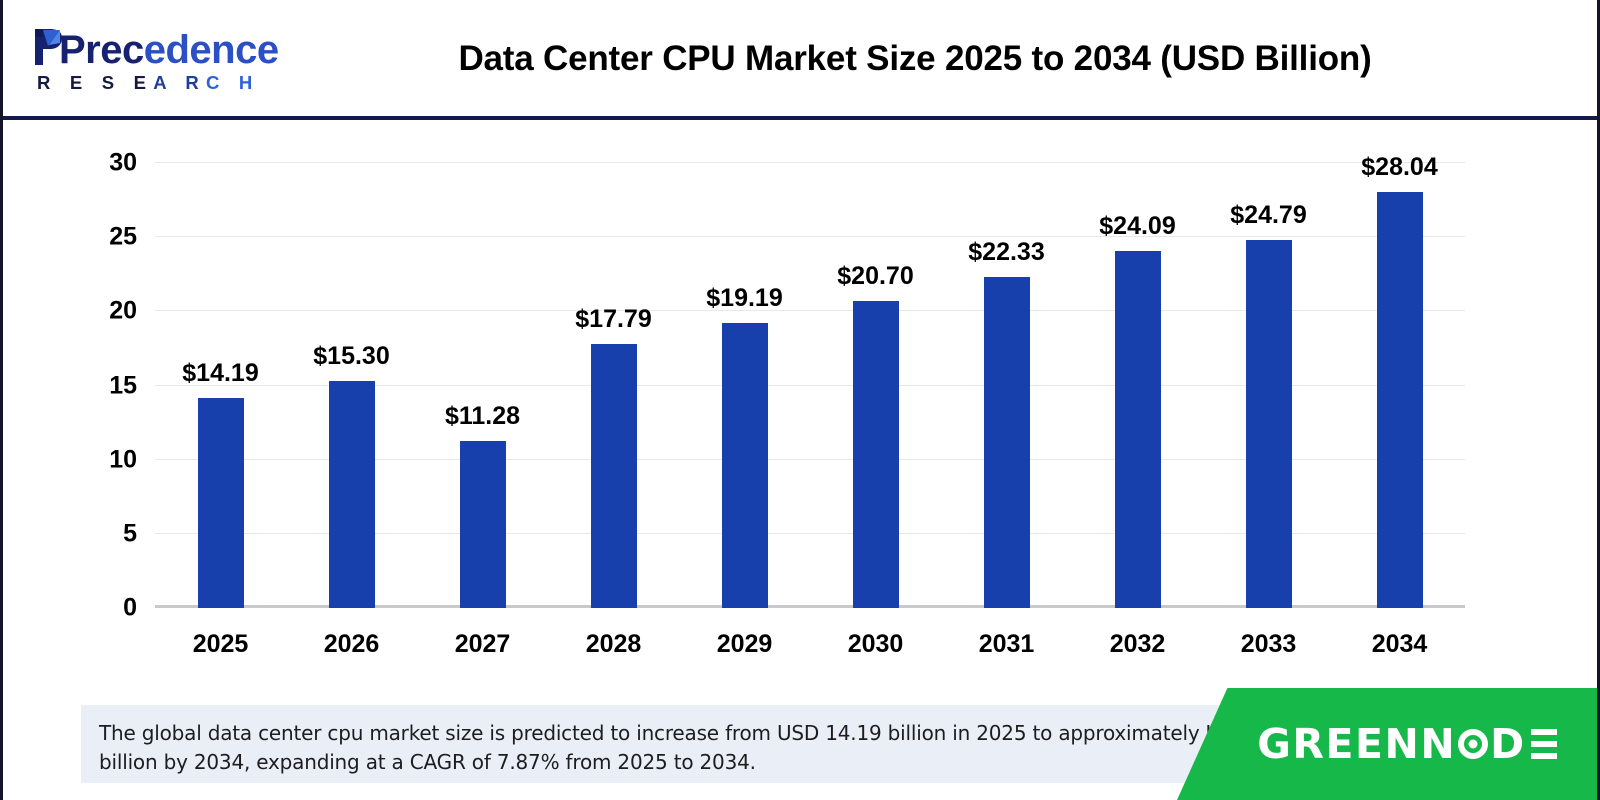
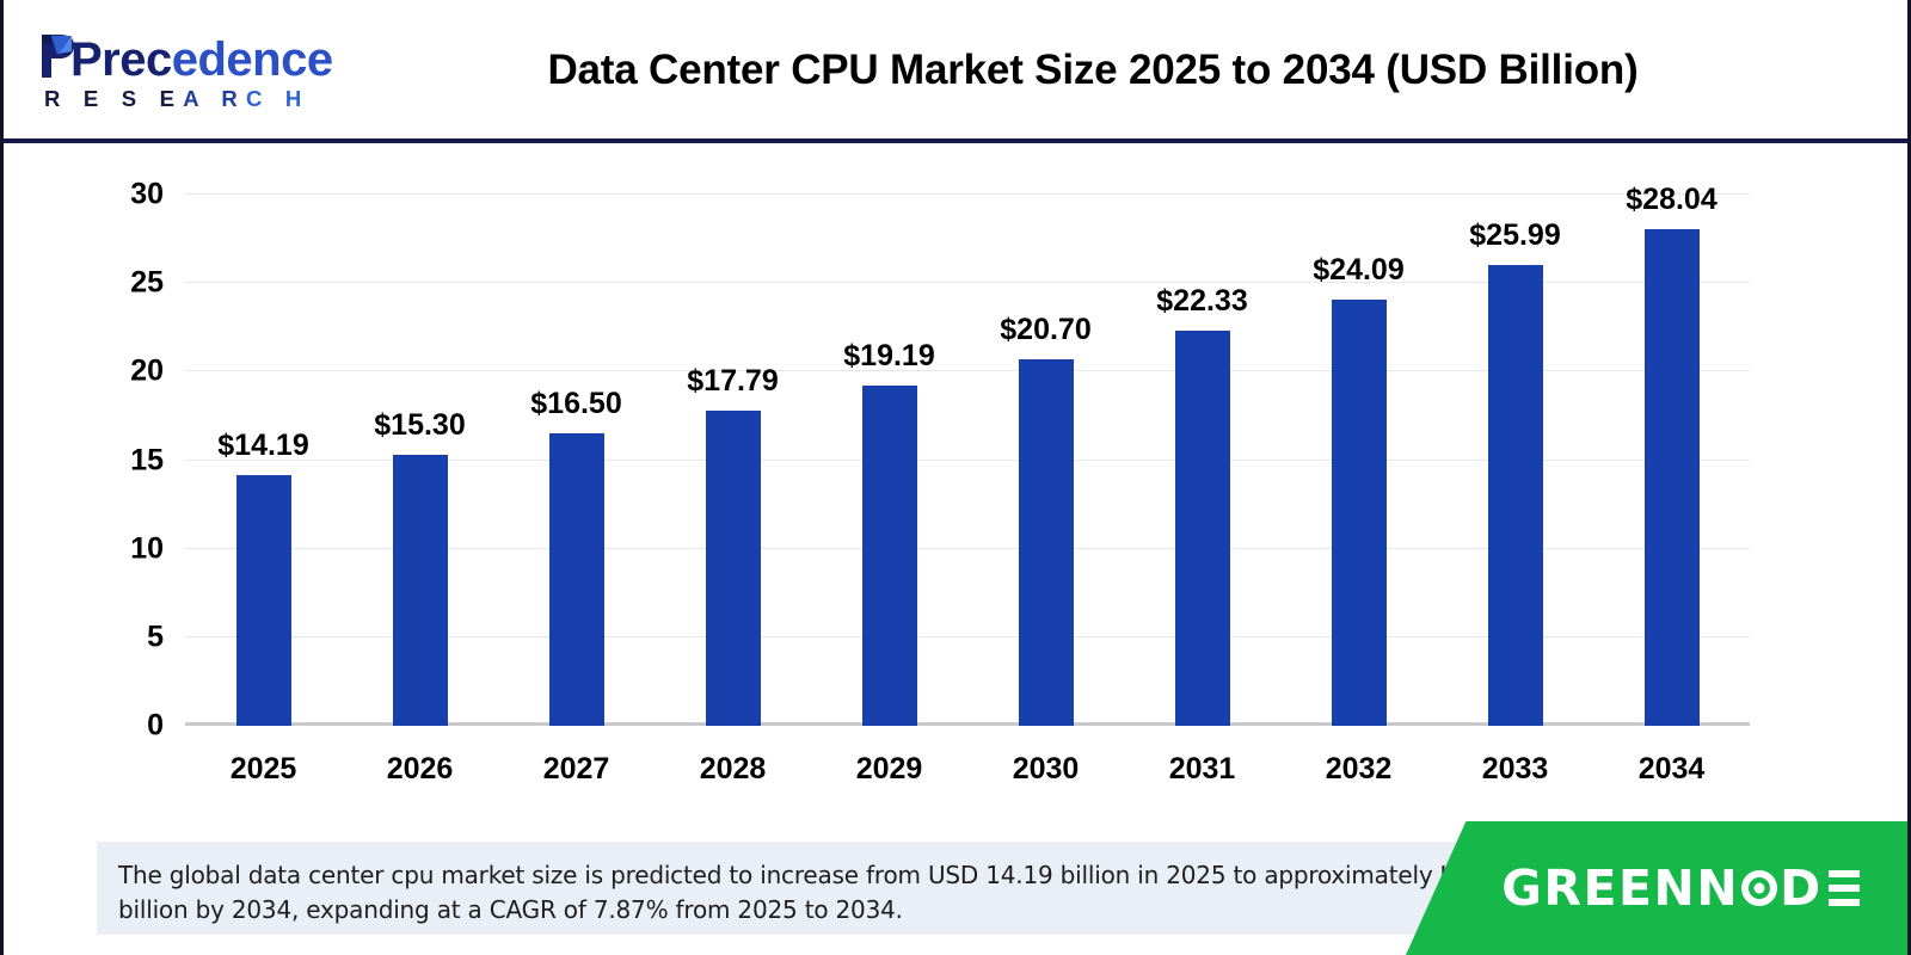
2027: $11.28 -> $16.50
2033: $24.79 -> $25.99
